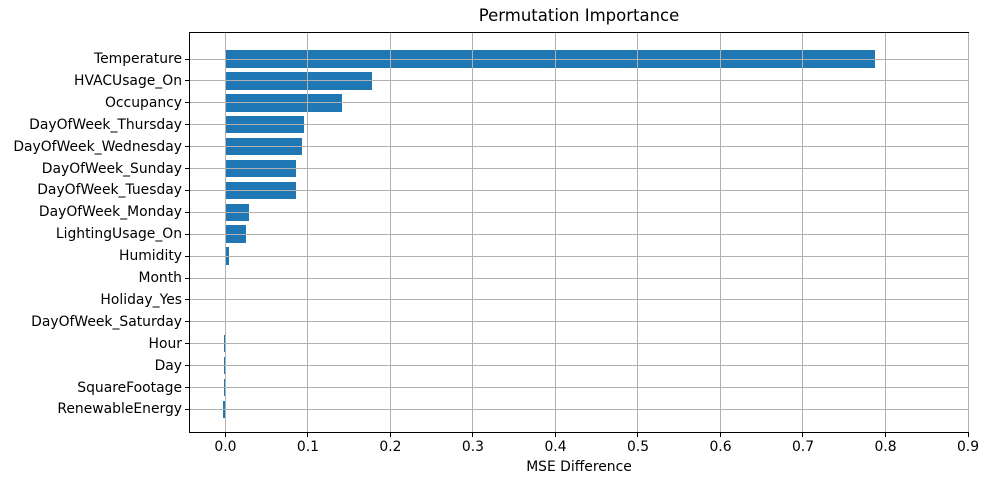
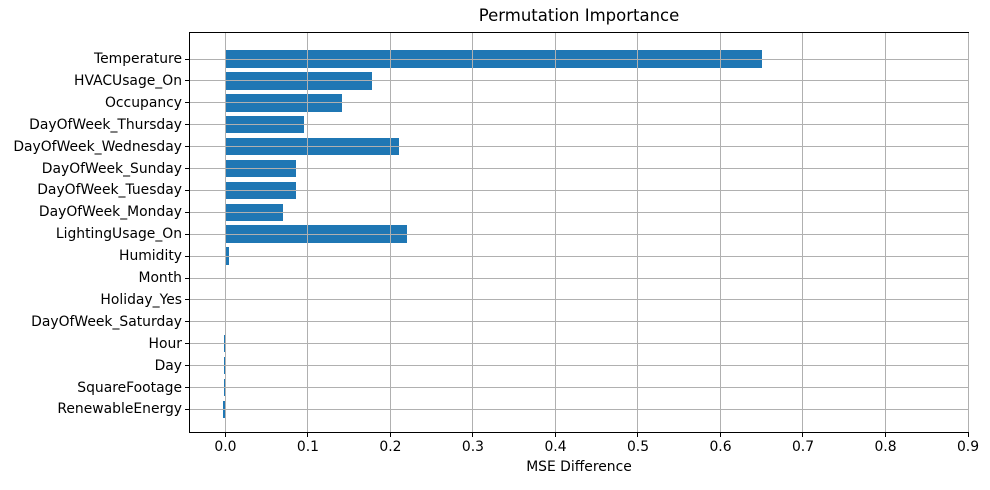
Temperature: 0.79 -> 0.65
DayOfWeek_Wednesday: 0.09 -> 0.21
DayOfWeek_Monday: 0.03 -> 0.07
LightingUsage_On: 0.03 -> 0.22
